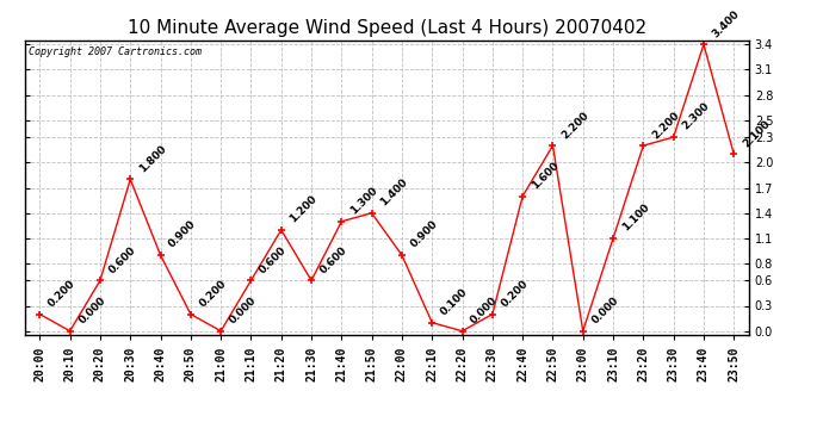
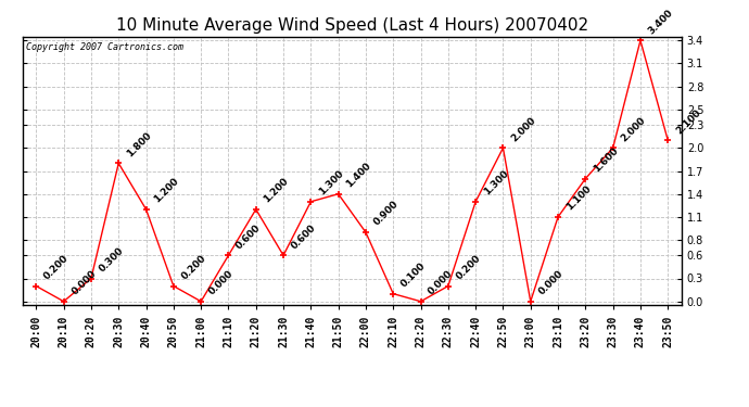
20:20: 0.600 -> 0.300
20:40: 0.900 -> 1.200
22:40: 1.600 -> 1.300
22:50: 2.200 -> 2.000
23:20: 2.200 -> 1.600
23:30: 2.300 -> 2.000
